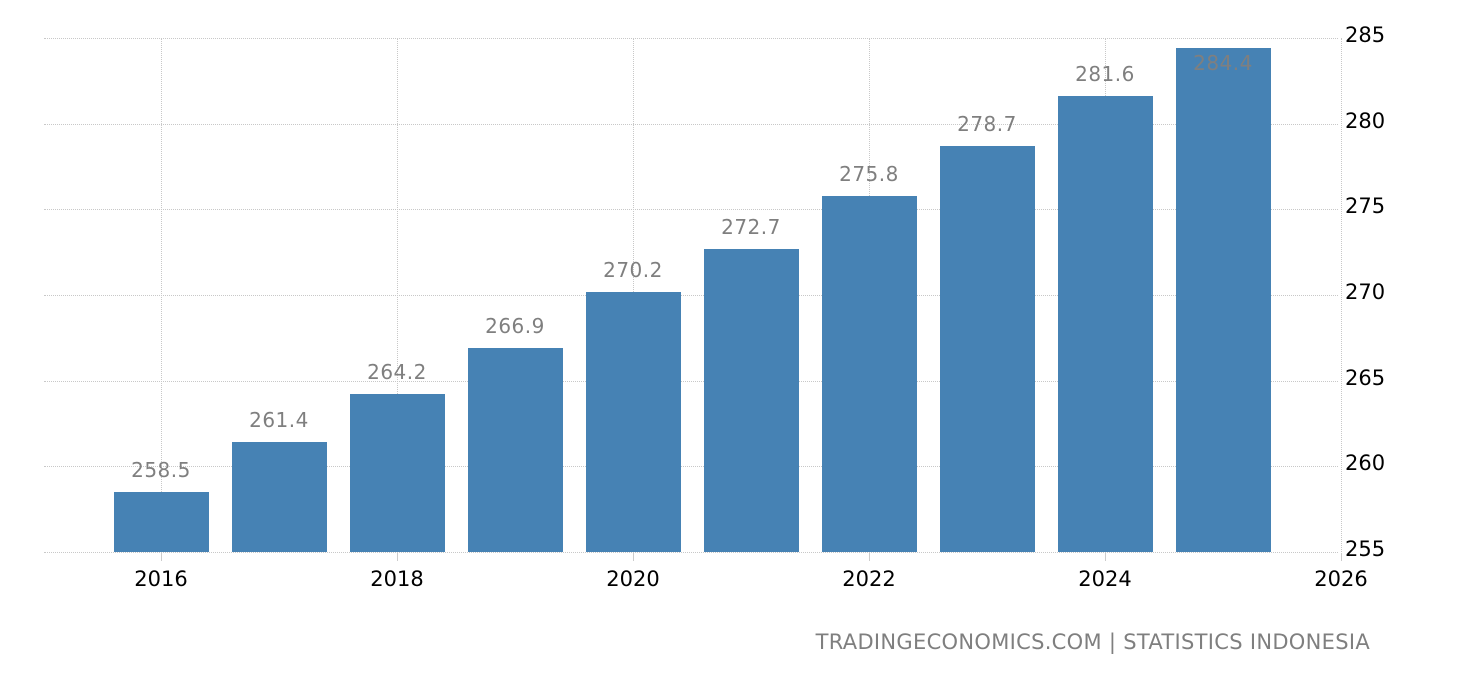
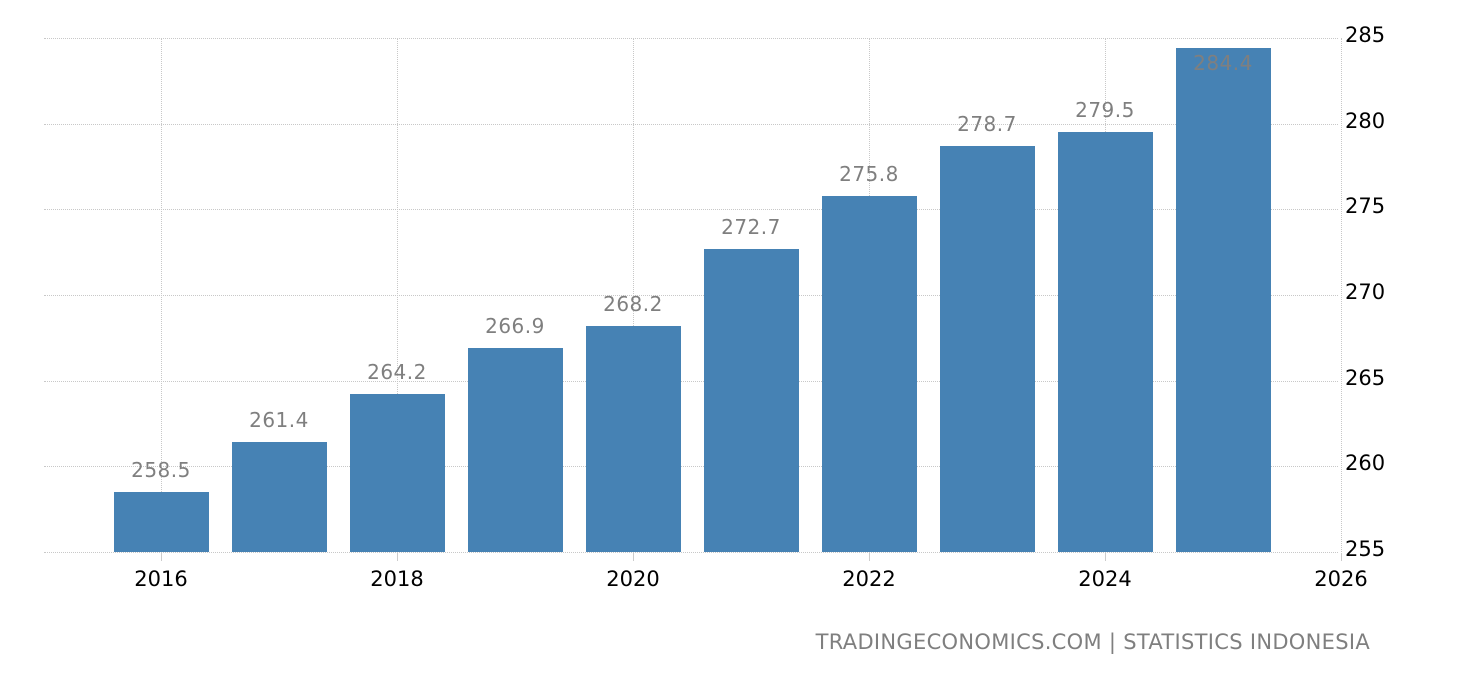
2020: 270.2 -> 268.2
2024: 281.6 -> 279.5
